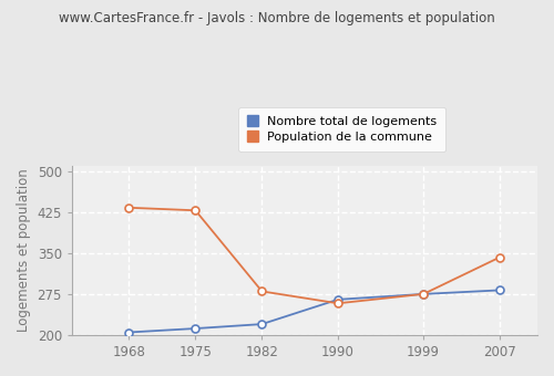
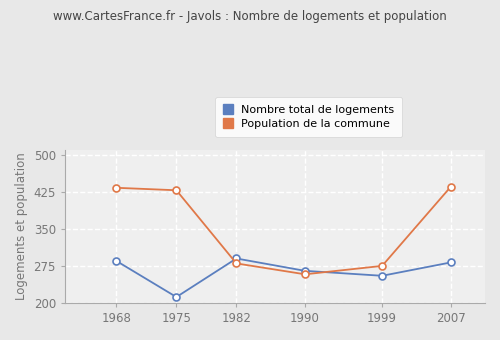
Nombre total de logements/1968: 205 -> 285
Nombre total de logements/1982: 220 -> 290
Nombre total de logements/1999: 275 -> 255
Population de la commune/2007: 342 -> 435
